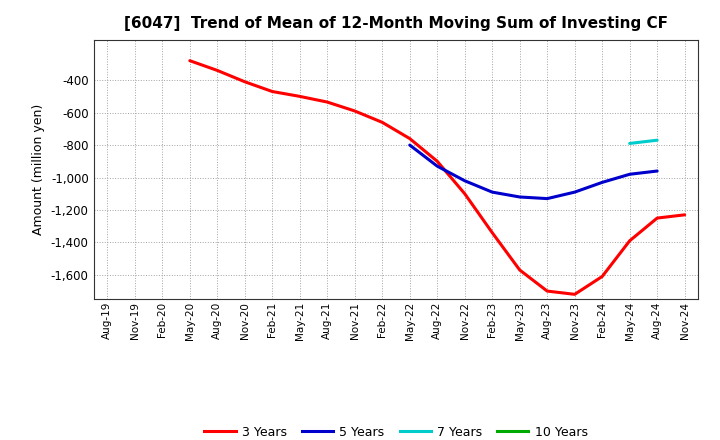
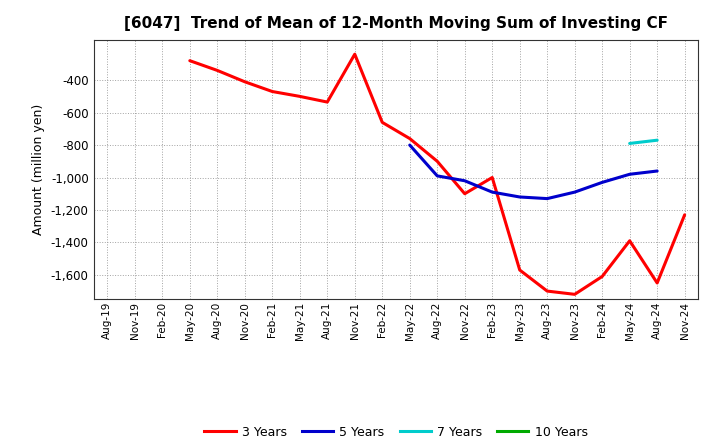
3 Years/Nov-21: -590 -> -240
5 Years/Aug-22: -930 -> -990
3 Years/Feb-23: -1,340 -> -1,000
3 Years/Aug-24: -1,250 -> -1,650
